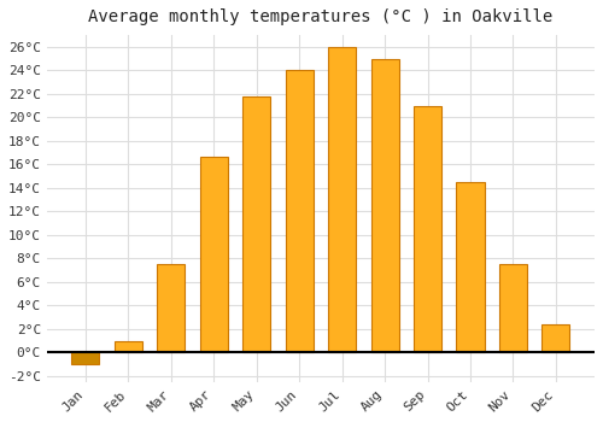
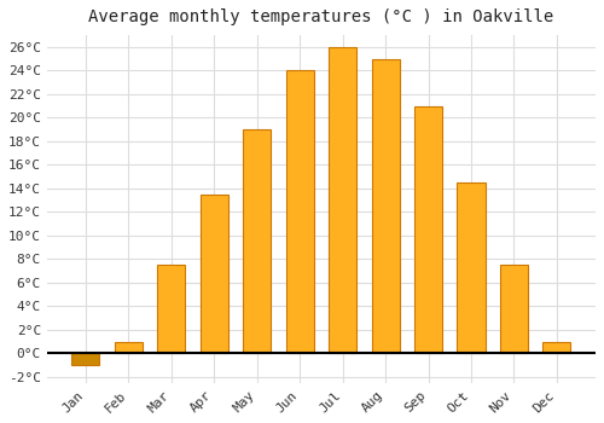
Apr: 16.6°C -> 13.5°C
May: 21.8°C -> 19.0°C
Dec: 2.4°C -> 1.0°C
